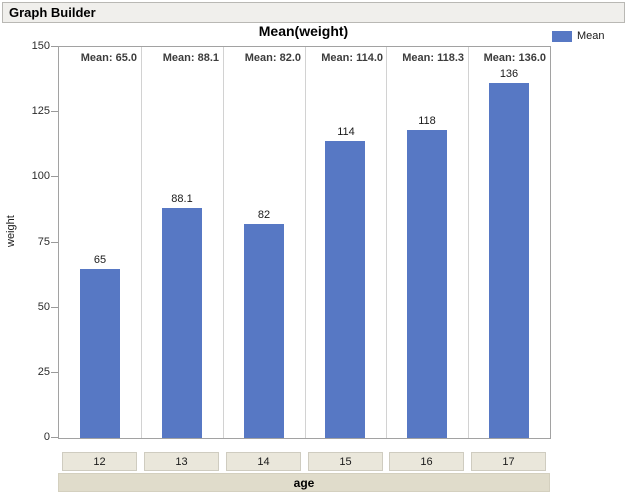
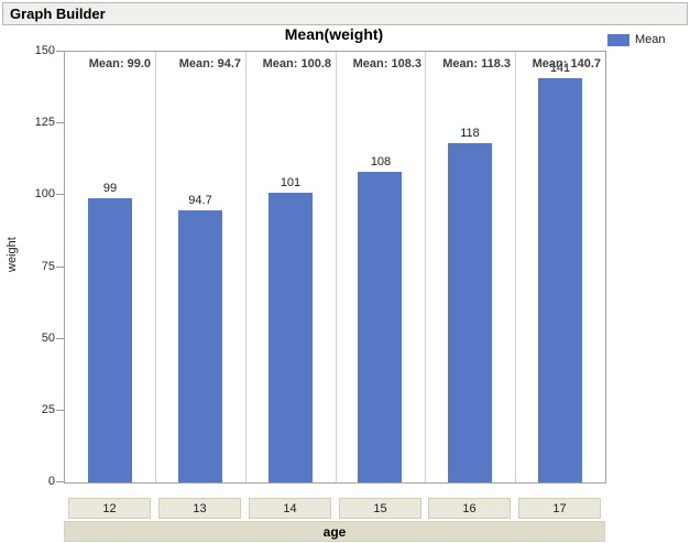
12: 65.0 -> 99.0
13: 88.1 -> 94.7
14: 82.0 -> 100.8
15: 114.0 -> 108.3
17: 136.0 -> 140.7
